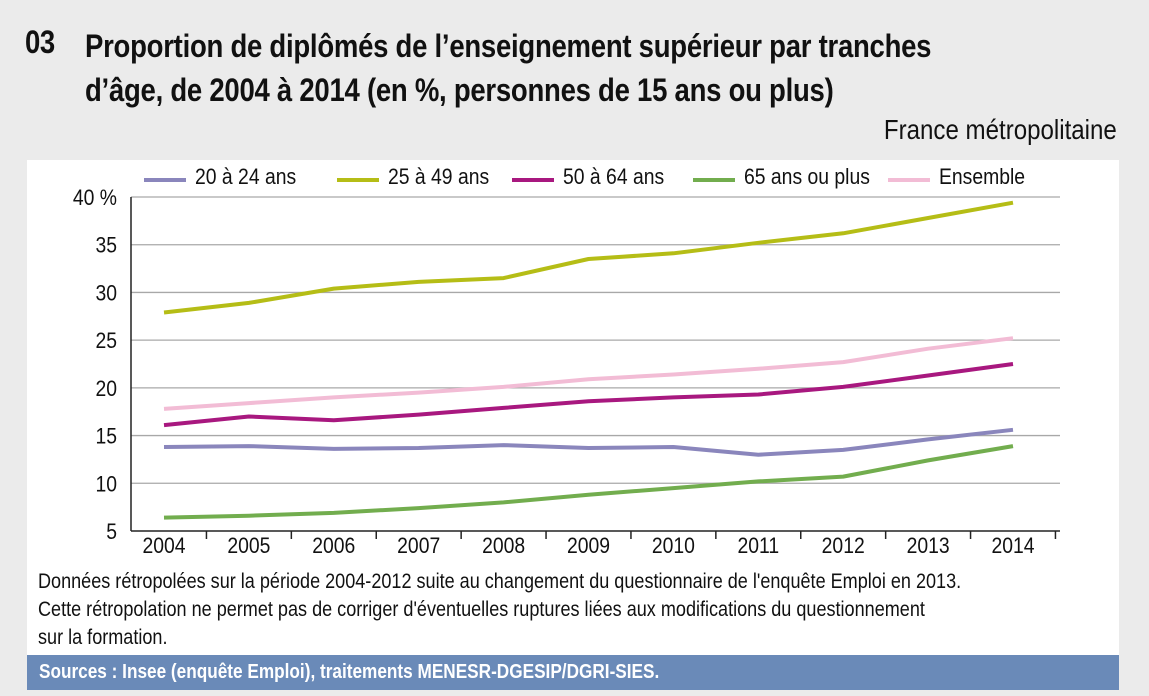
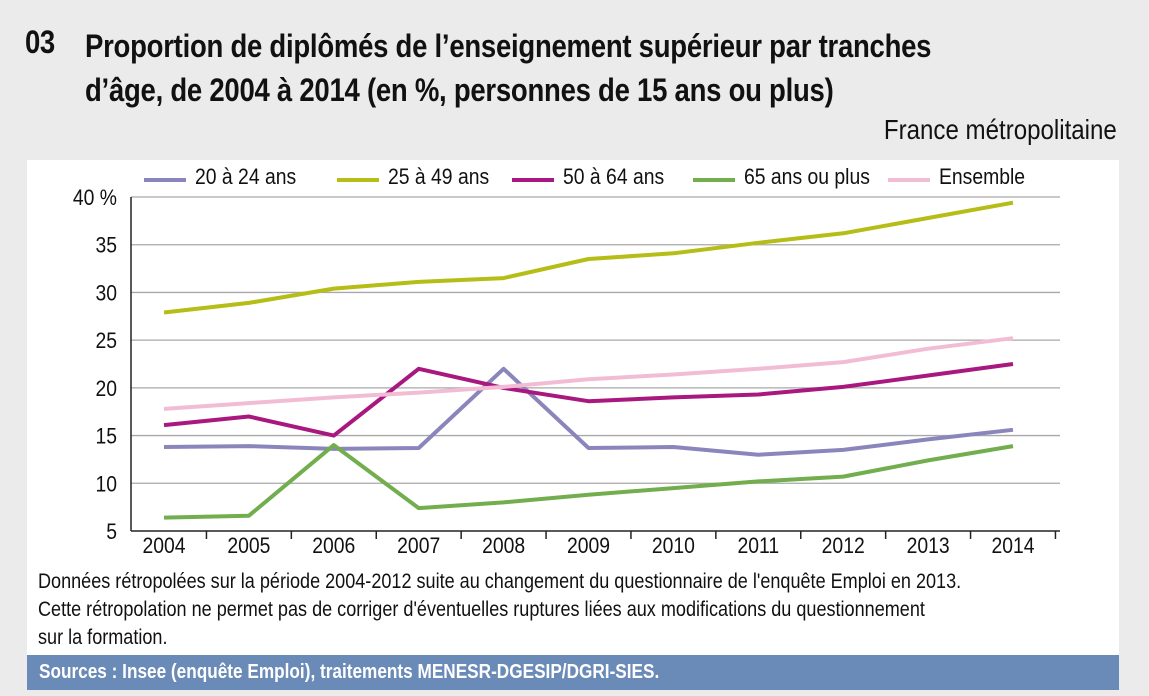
50 à 64 ans/2006: 17% -> 15%
65 ans ou plus/2006: 7% -> 14%
50 à 64 ans/2007: 17% -> 22%
20 à 24 ans/2008: 14% -> 22%
50 à 64 ans/2008: 18% -> 20%
